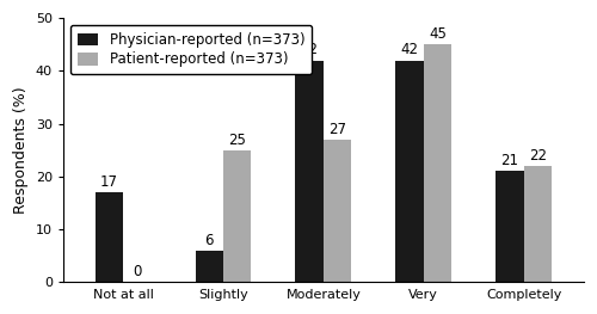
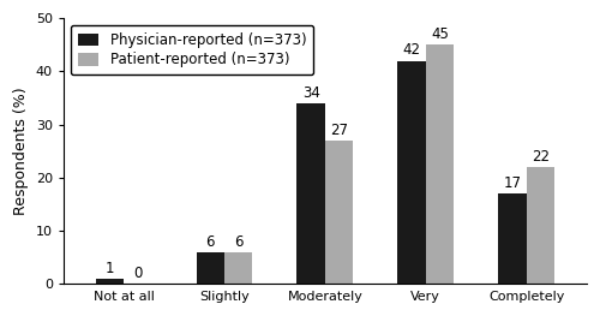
Physician-reported (n=373)/Not at all: 17 -> 1
Patient-reported (n=373)/Slightly: 25 -> 6
Physician-reported (n=373)/Moderately: 42 -> 34
Physician-reported (n=373)/Completely: 21 -> 17
